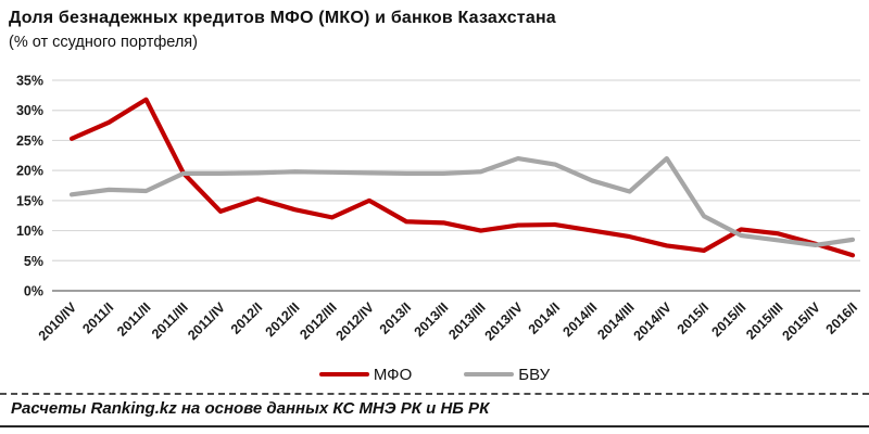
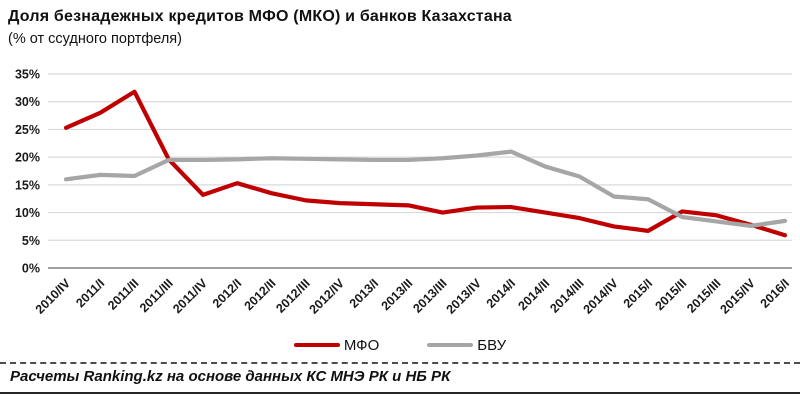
МФО/2012/IV: 15% -> 12%
БВУ/2013/IV: 22% -> 20%
БВУ/2014/IV: 22% -> 13%
